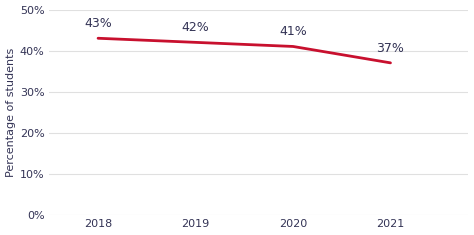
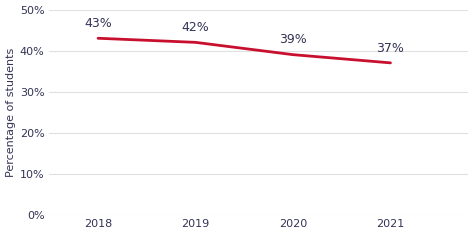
2020: 41% -> 39%
